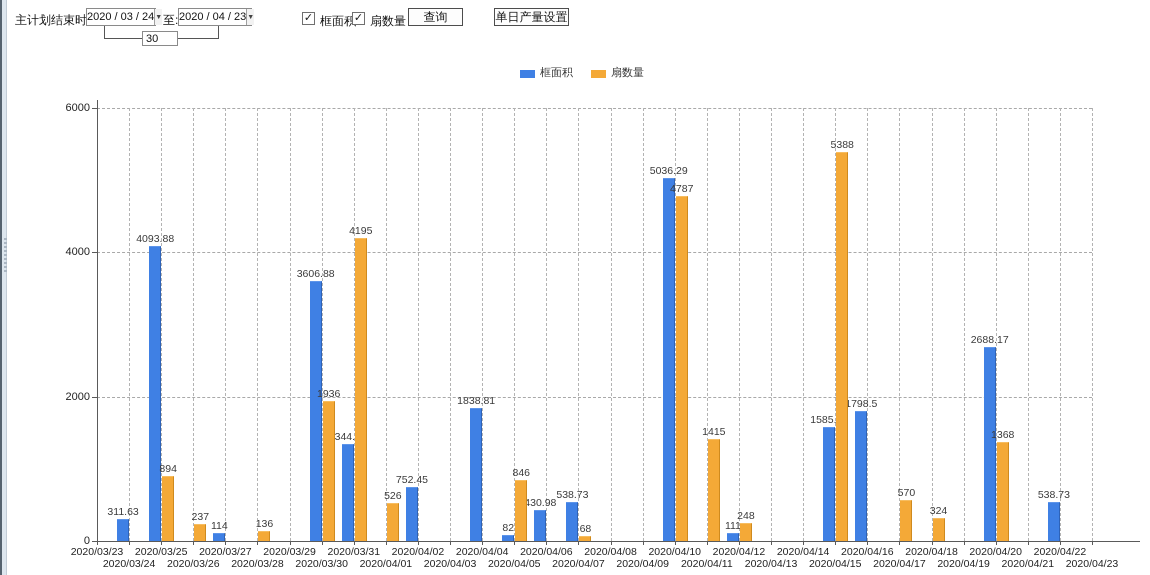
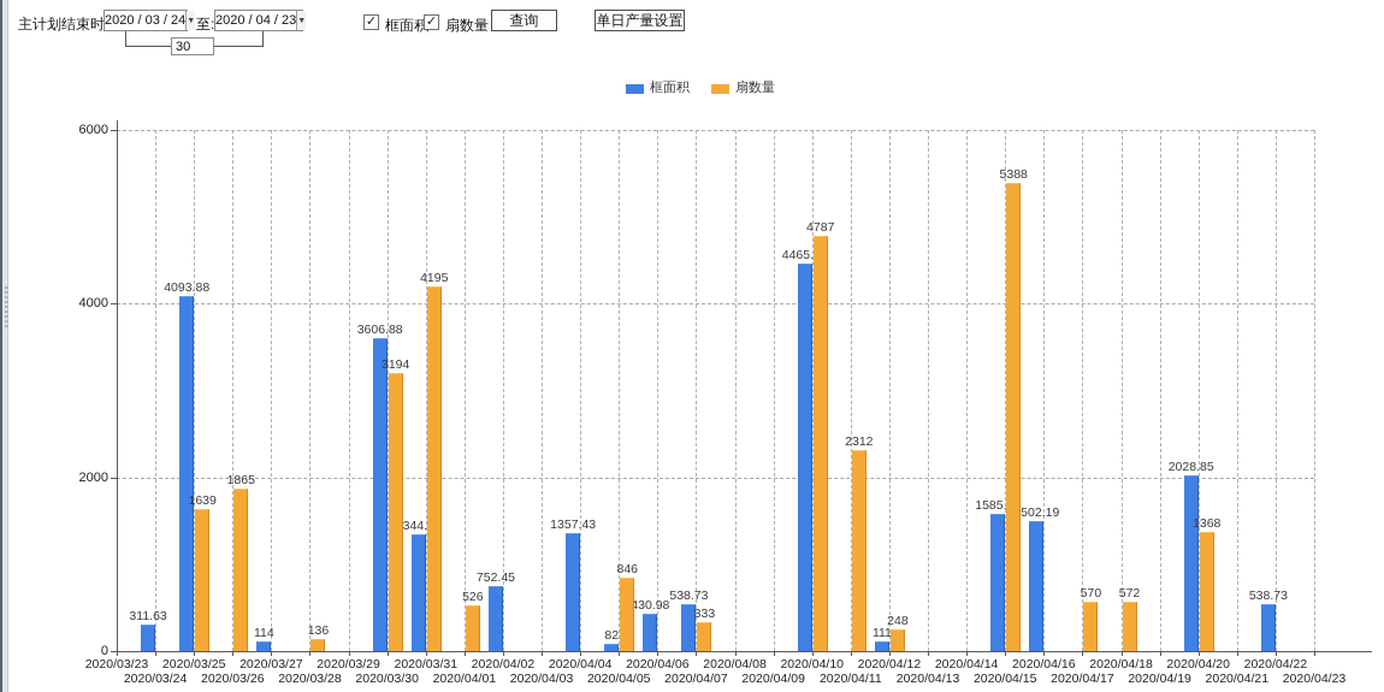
扇数量/2020/03/25: 894 -> 1639
扇数量/2020/03/26: 237 -> 1865
扇数量/2020/03/30: 1936 -> 3194
框面积/2020/04/04: 1838.81 -> 1357.43
扇数量/2020/04/07: 68 -> 333
框面积/2020/04/10: 5036.29 -> 4465.64
扇数量/2020/04/11: 1415 -> 2312
框面积/2020/04/16: 1798.5 -> 1502.19
扇数量/2020/04/18: 324 -> 572
框面积/2020/04/20: 2688.17 -> 2028.85
